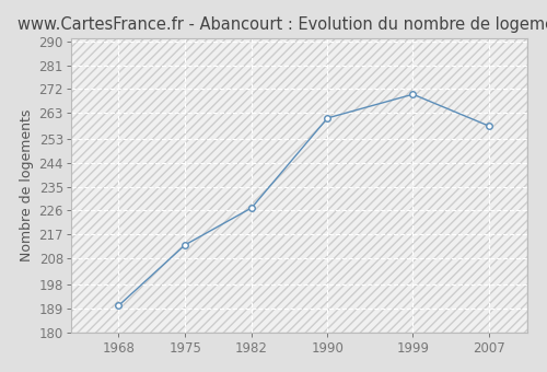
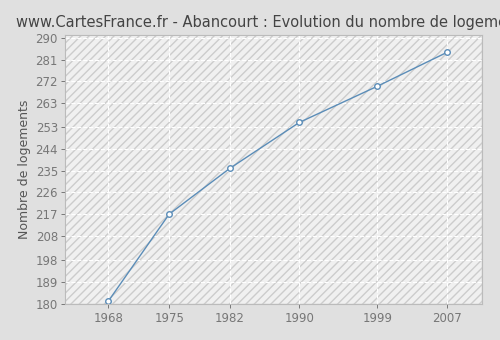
1968: 190 -> 181
1975: 213 -> 217
1982: 227 -> 236
1990: 261 -> 255
2007: 258 -> 284
